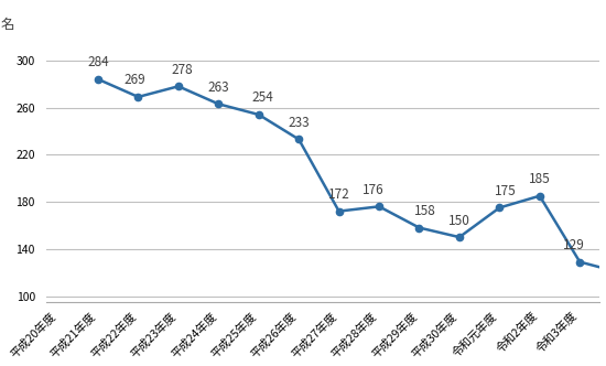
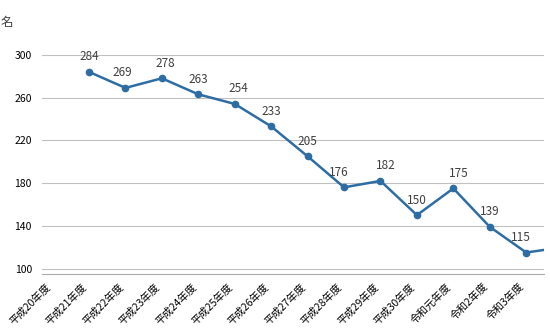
平成27年度: 172 -> 205
平成29年度: 158 -> 182
令和2年度: 185 -> 139
令和3年度: 129 -> 115
